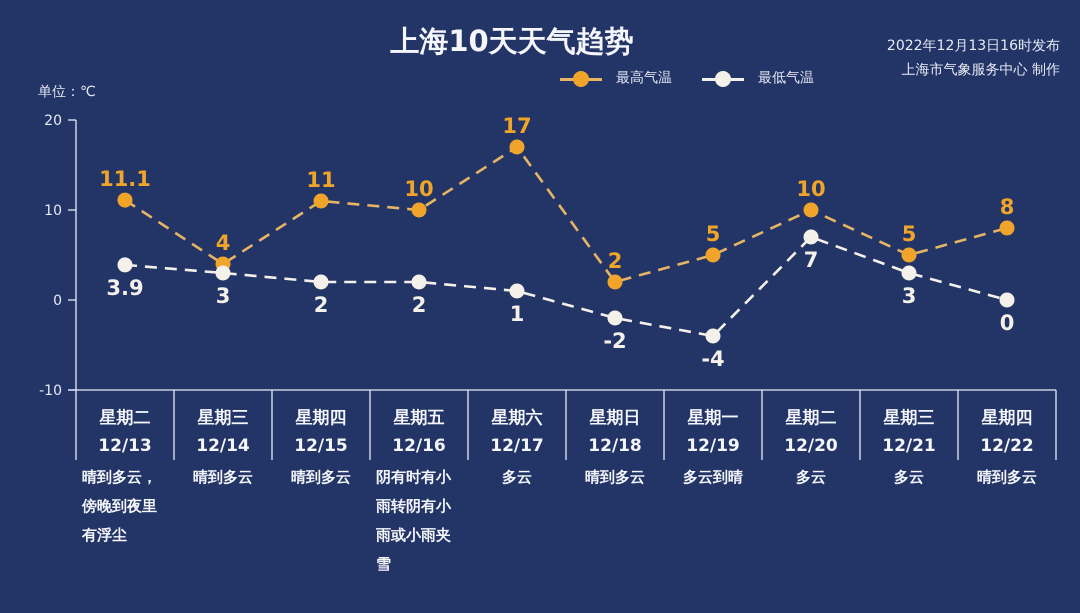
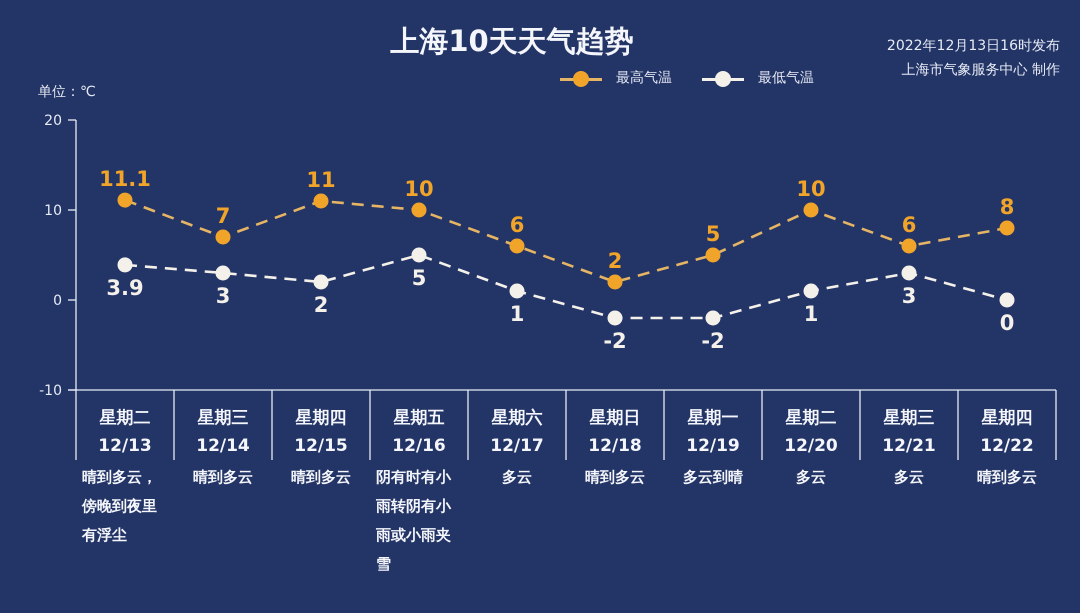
最高气温/星期三 12/14: 4 -> 7
最低气温/星期五 12/16: 2 -> 5
最高气温/星期六 12/17: 17 -> 6
最低气温/星期一 12/19: -4 -> -2
最低气温/星期二 12/20: 7 -> 1
最高气温/星期三 12/21: 5 -> 6
